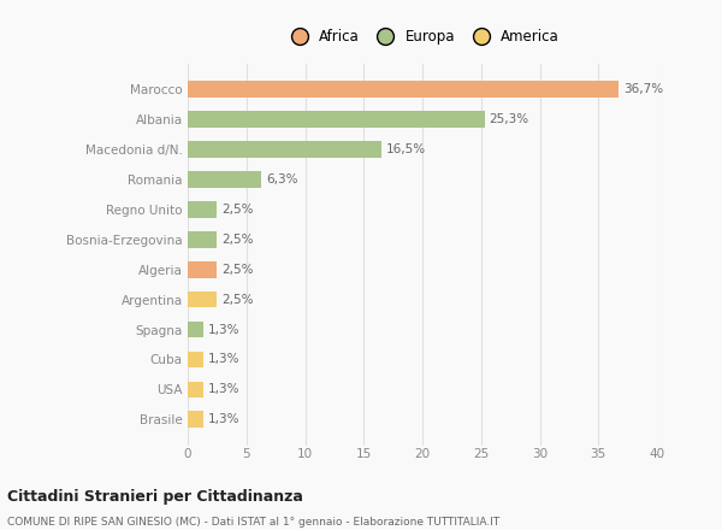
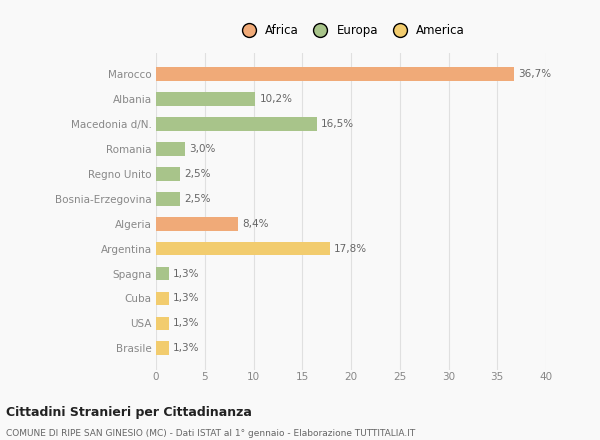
Albania: 25,3% -> 10,2%
Romania: 6,3% -> 3,0%
Algeria: 2,5% -> 8,4%
Argentina: 2,5% -> 17,8%
